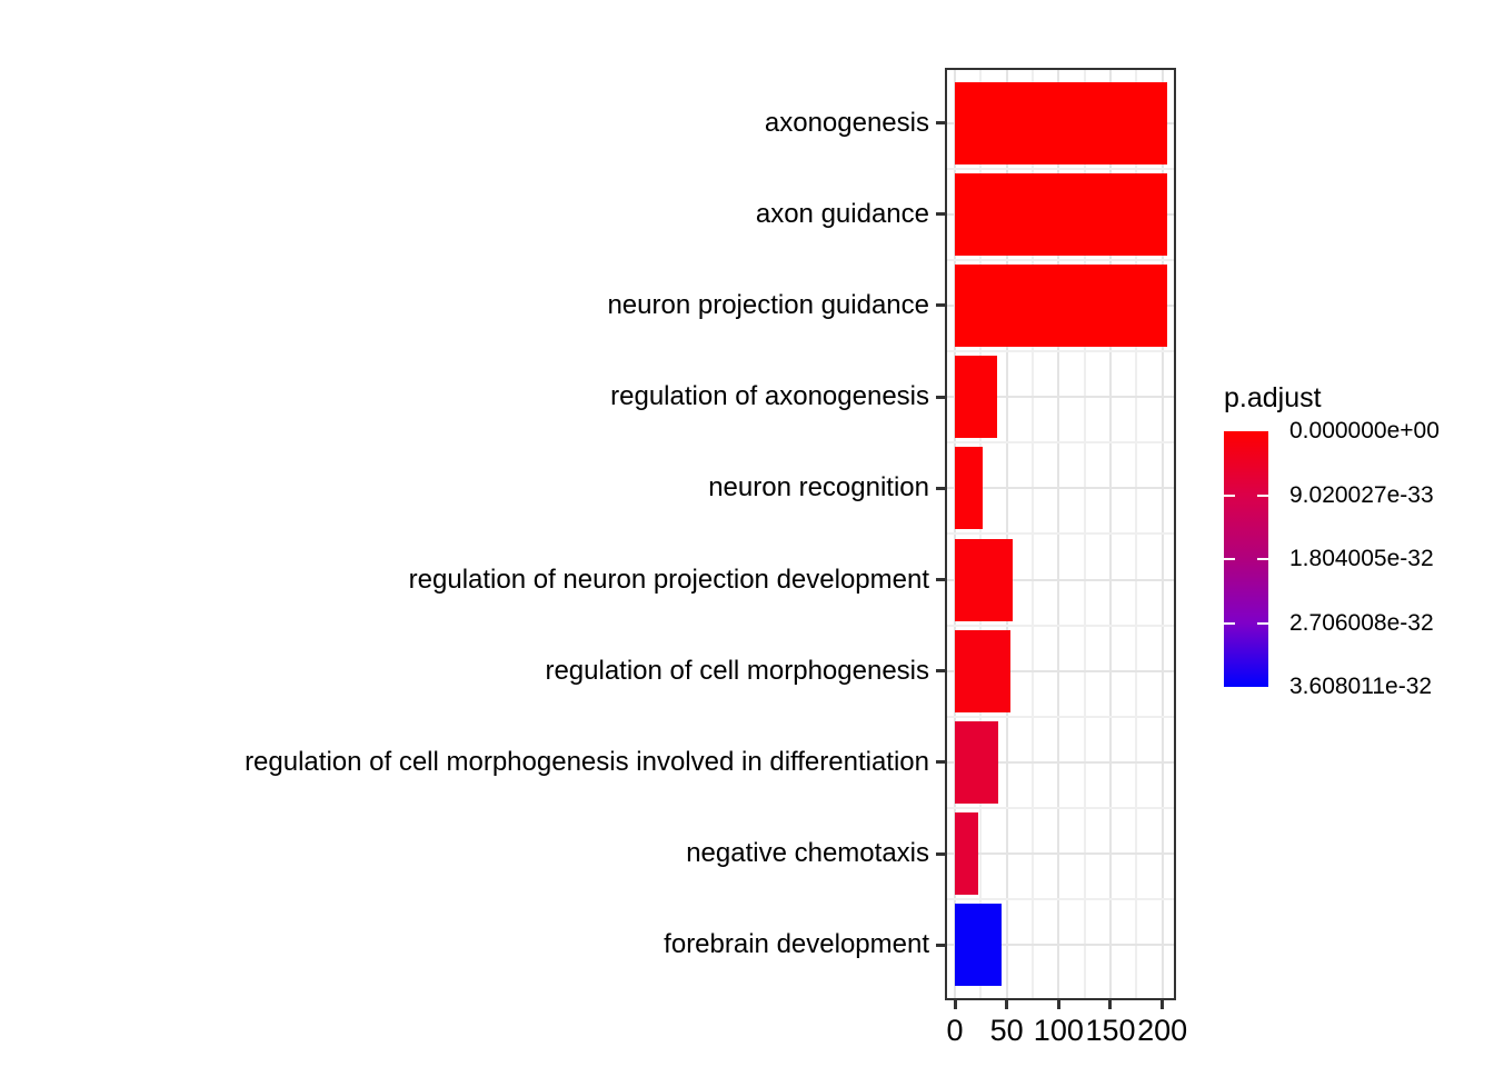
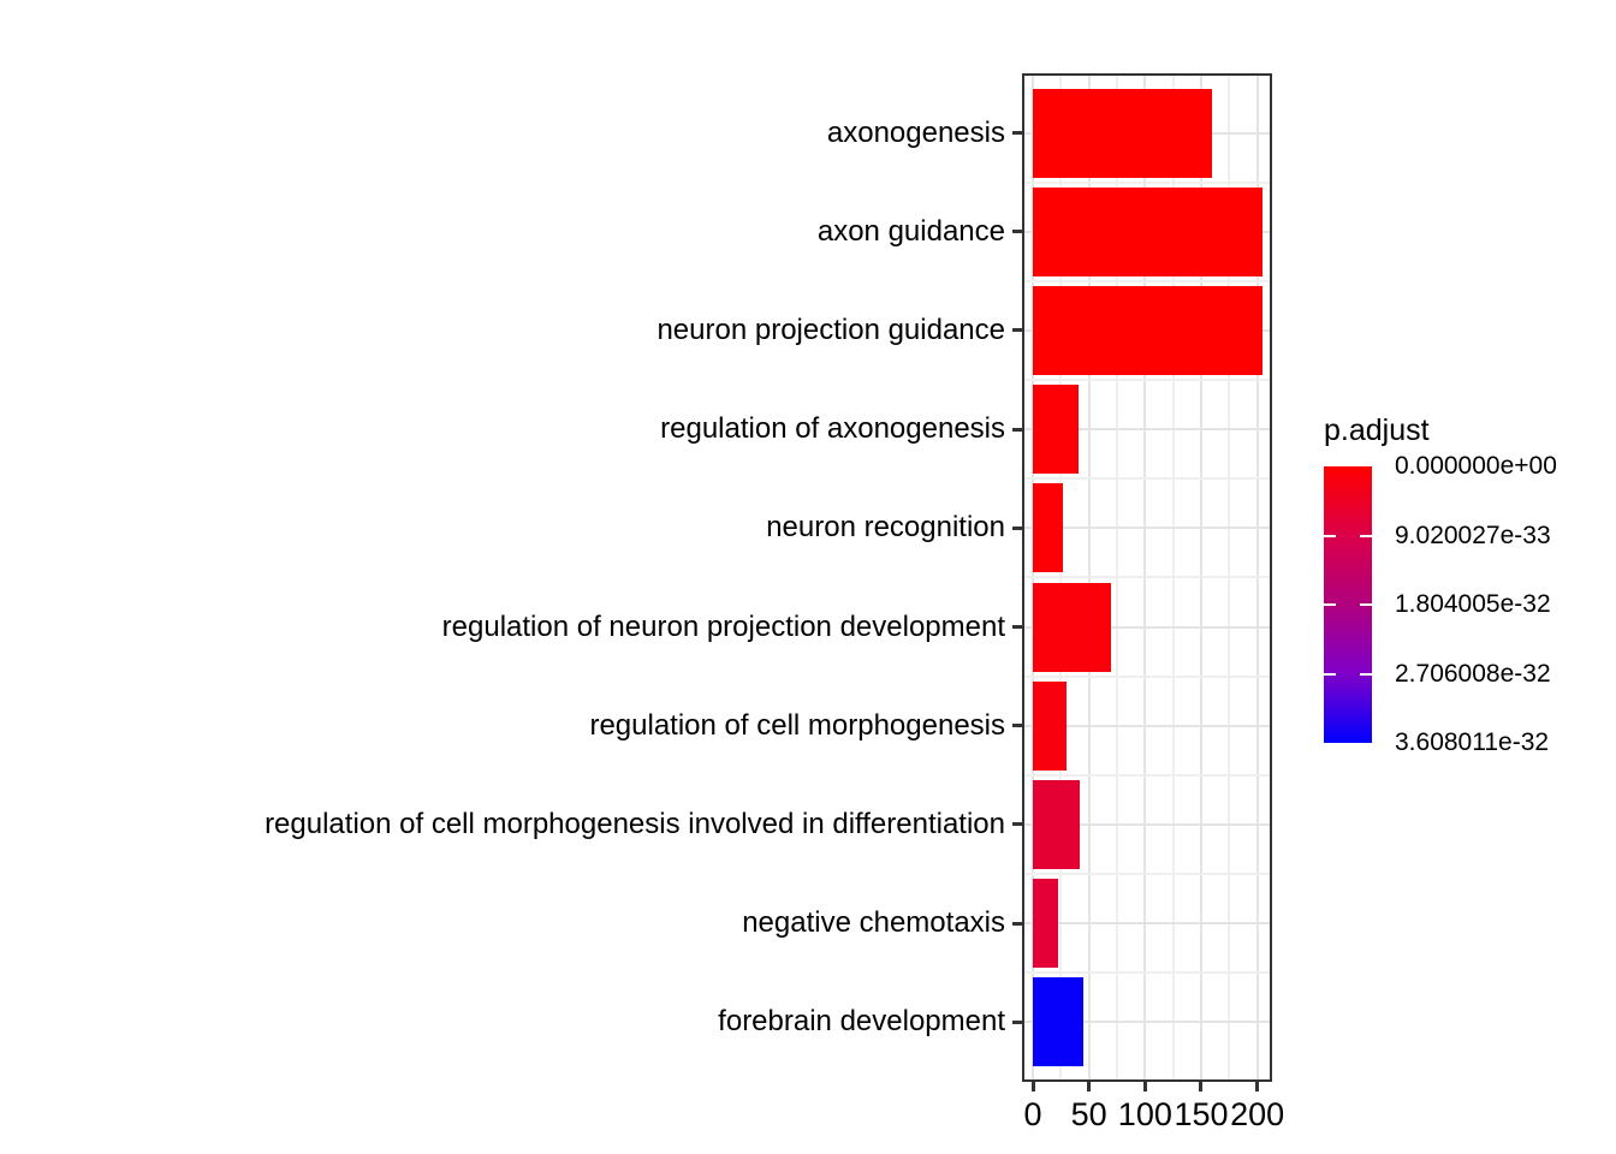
axonogenesis: 200 -> 160
regulation of neuron projection development: 60 -> 70
regulation of cell morphogenesis: 50 -> 30
